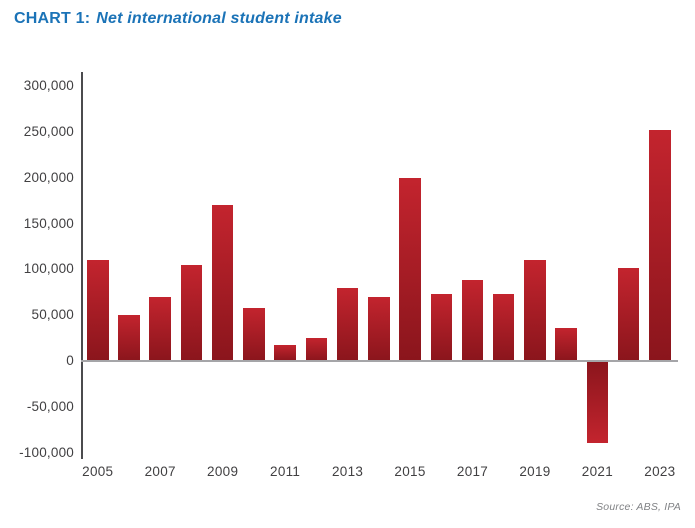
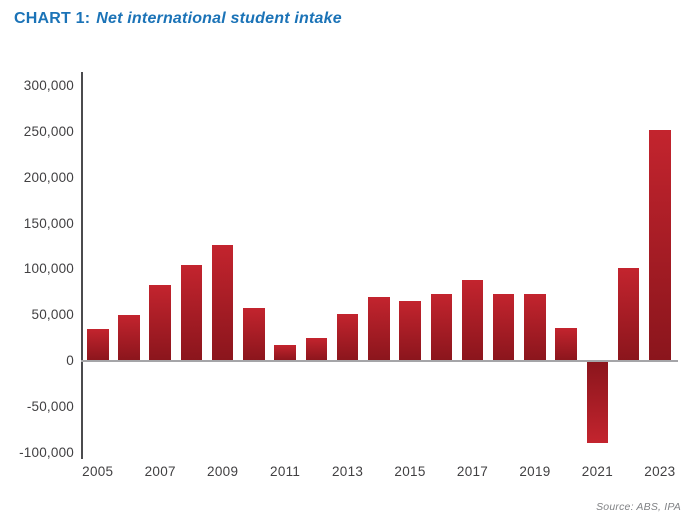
2005: 110000 -> 40000
2007: 70000 -> 80000
2009: 170000 -> 130000
2013: 80000 -> 50000
2015: 200000 -> 60000
2019: 110000 -> 70000
